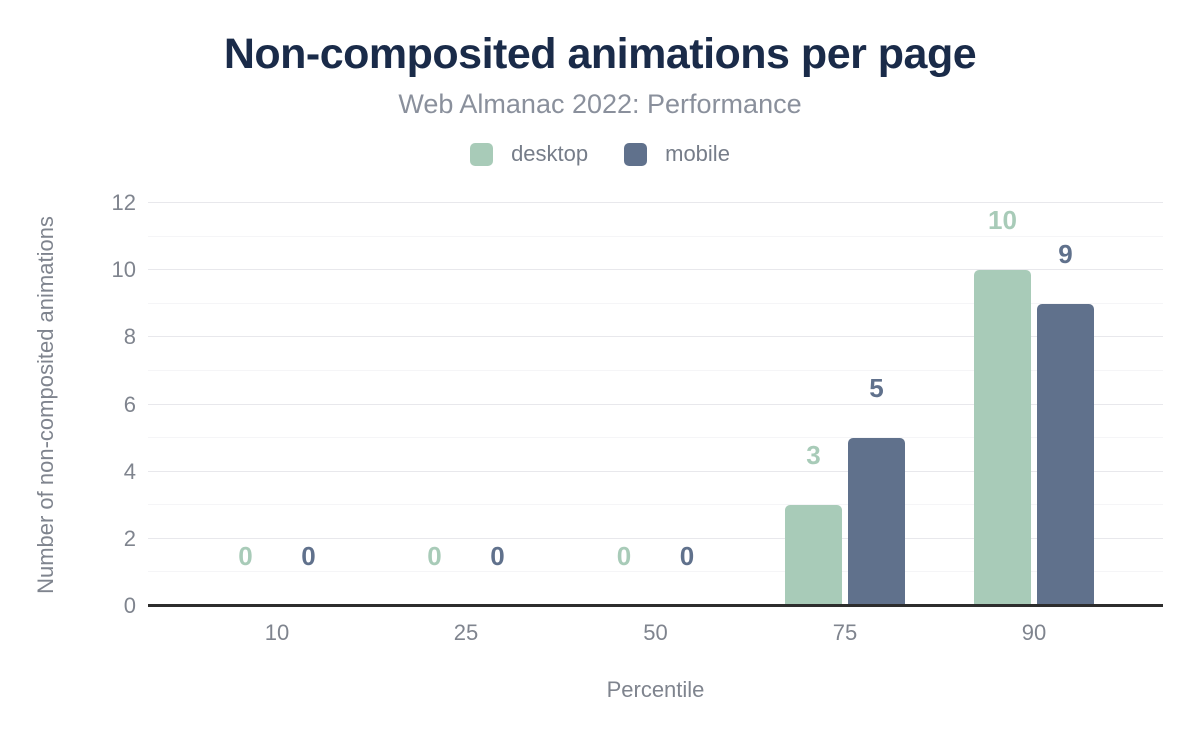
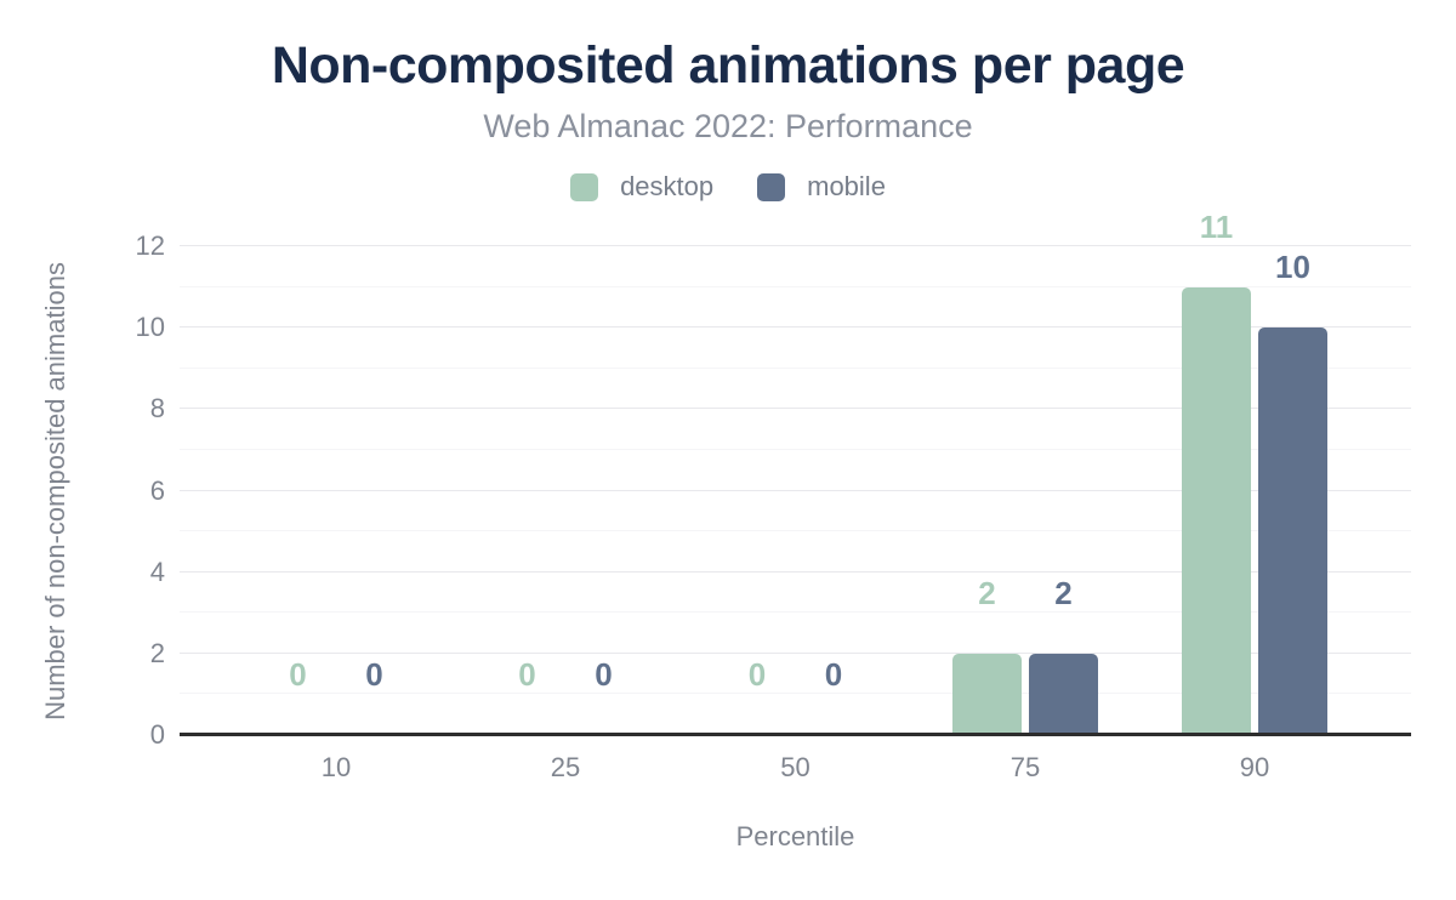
desktop/75: 3 -> 2
mobile/75: 5 -> 2
desktop/90: 10 -> 11
mobile/90: 9 -> 10
